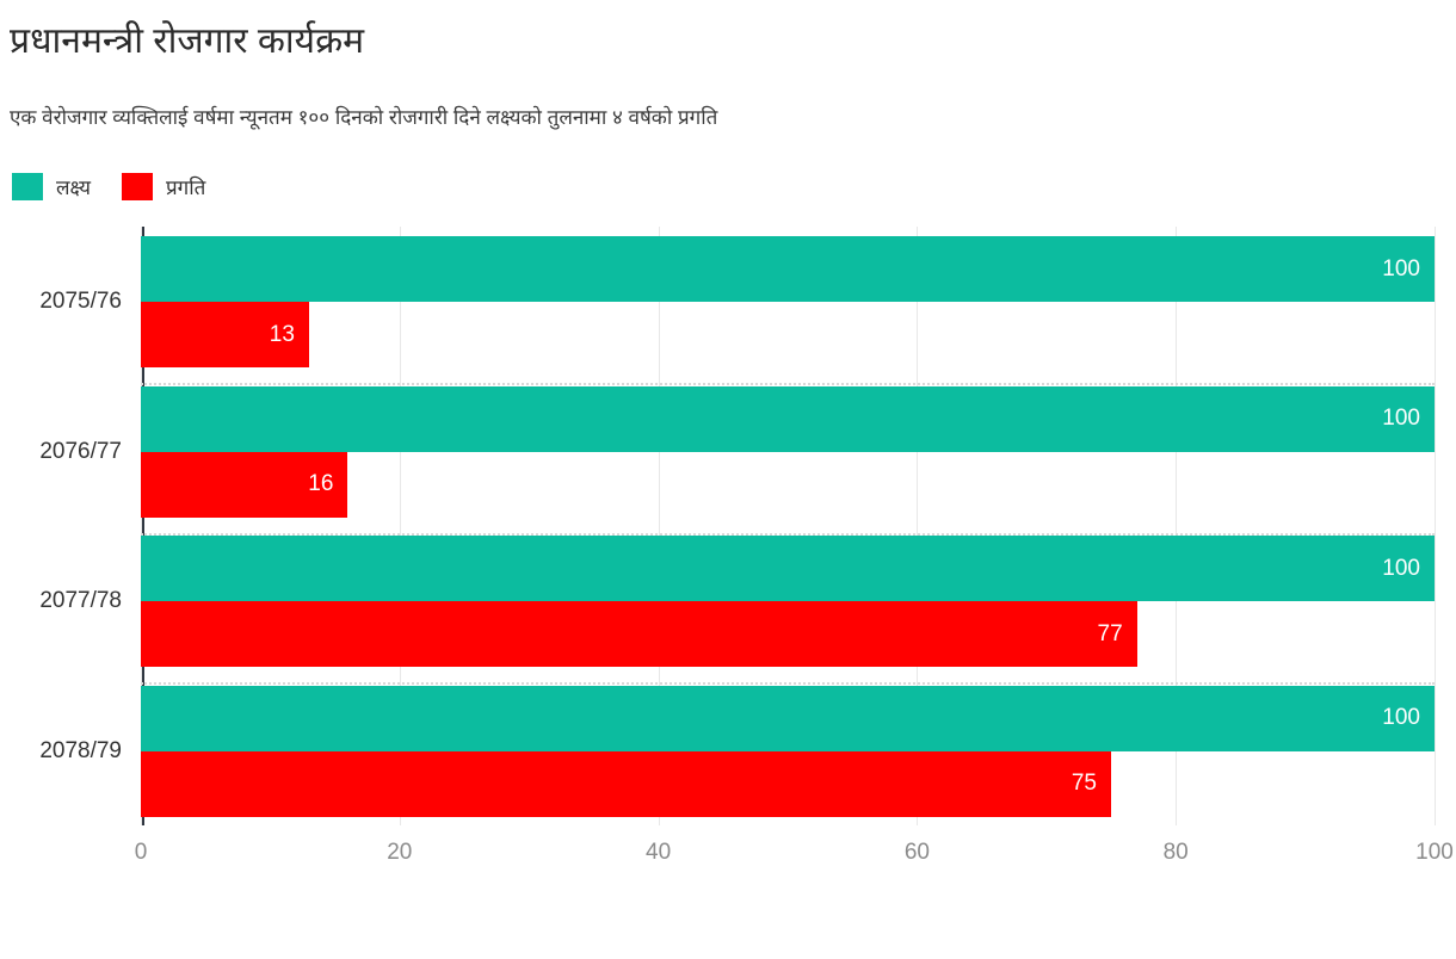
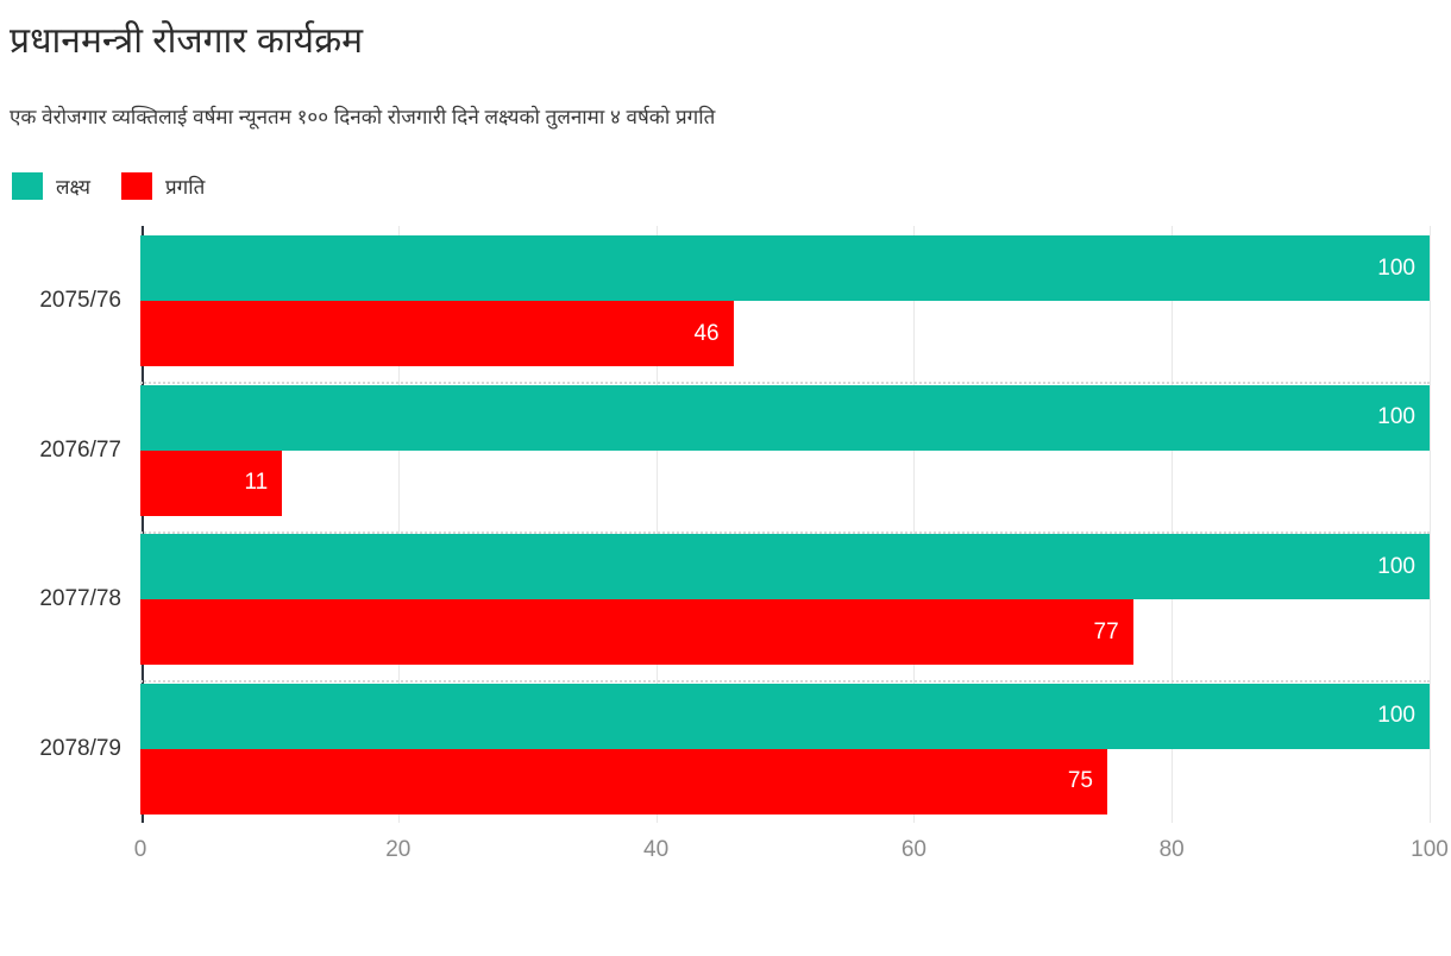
प्रगति/2075/76: 13 -> 46
प्रगति/2076/77: 16 -> 11
